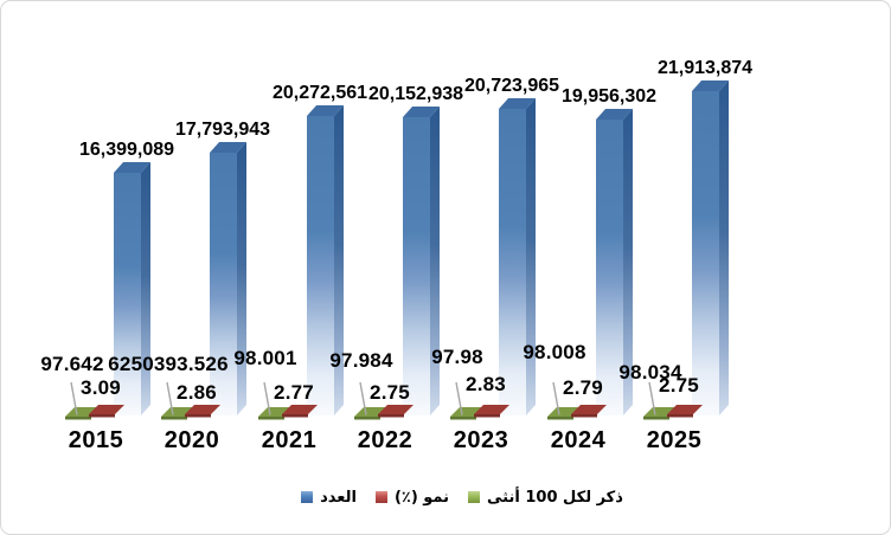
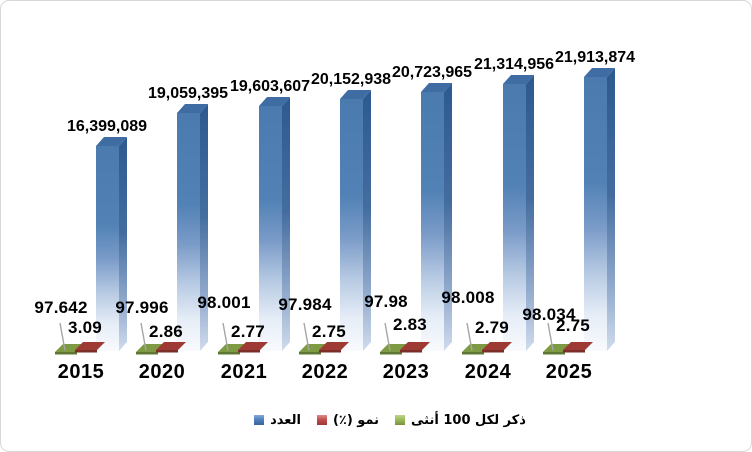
العدد/2020: 17,793,943 -> 19,059,395
ذكر لكل 100 أنثى/2020: 6250393.526 -> 97.996
العدد/2021: 20,272,561 -> 19,603,607
العدد/2024: 19,956,302 -> 21,314,956
